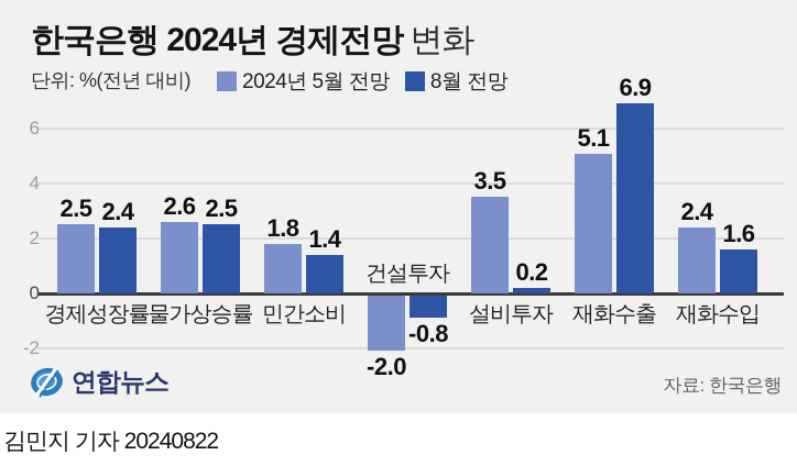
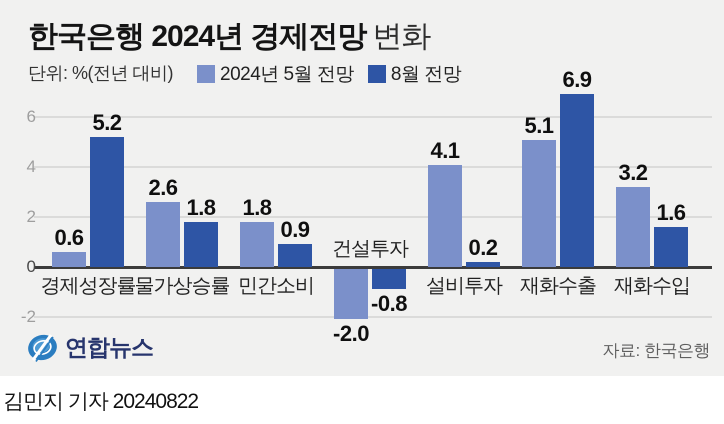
2024년 5월 전망/경제성장률: 2.5 -> 0.6
8월 전망/경제성장률: 2.4 -> 5.2
8월 전망/물가상승률: 2.5 -> 1.8
8월 전망/민간소비: 1.4 -> 0.9
2024년 5월 전망/설비투자: 3.5 -> 4.1
2024년 5월 전망/재화수입: 2.4 -> 3.2
